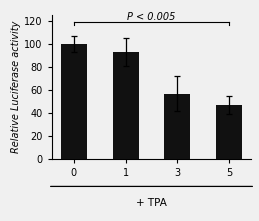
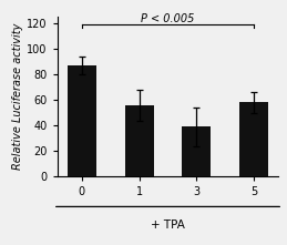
0: 100 -> 87
1: 93 -> 56
3: 57 -> 39
5: 47 -> 58
